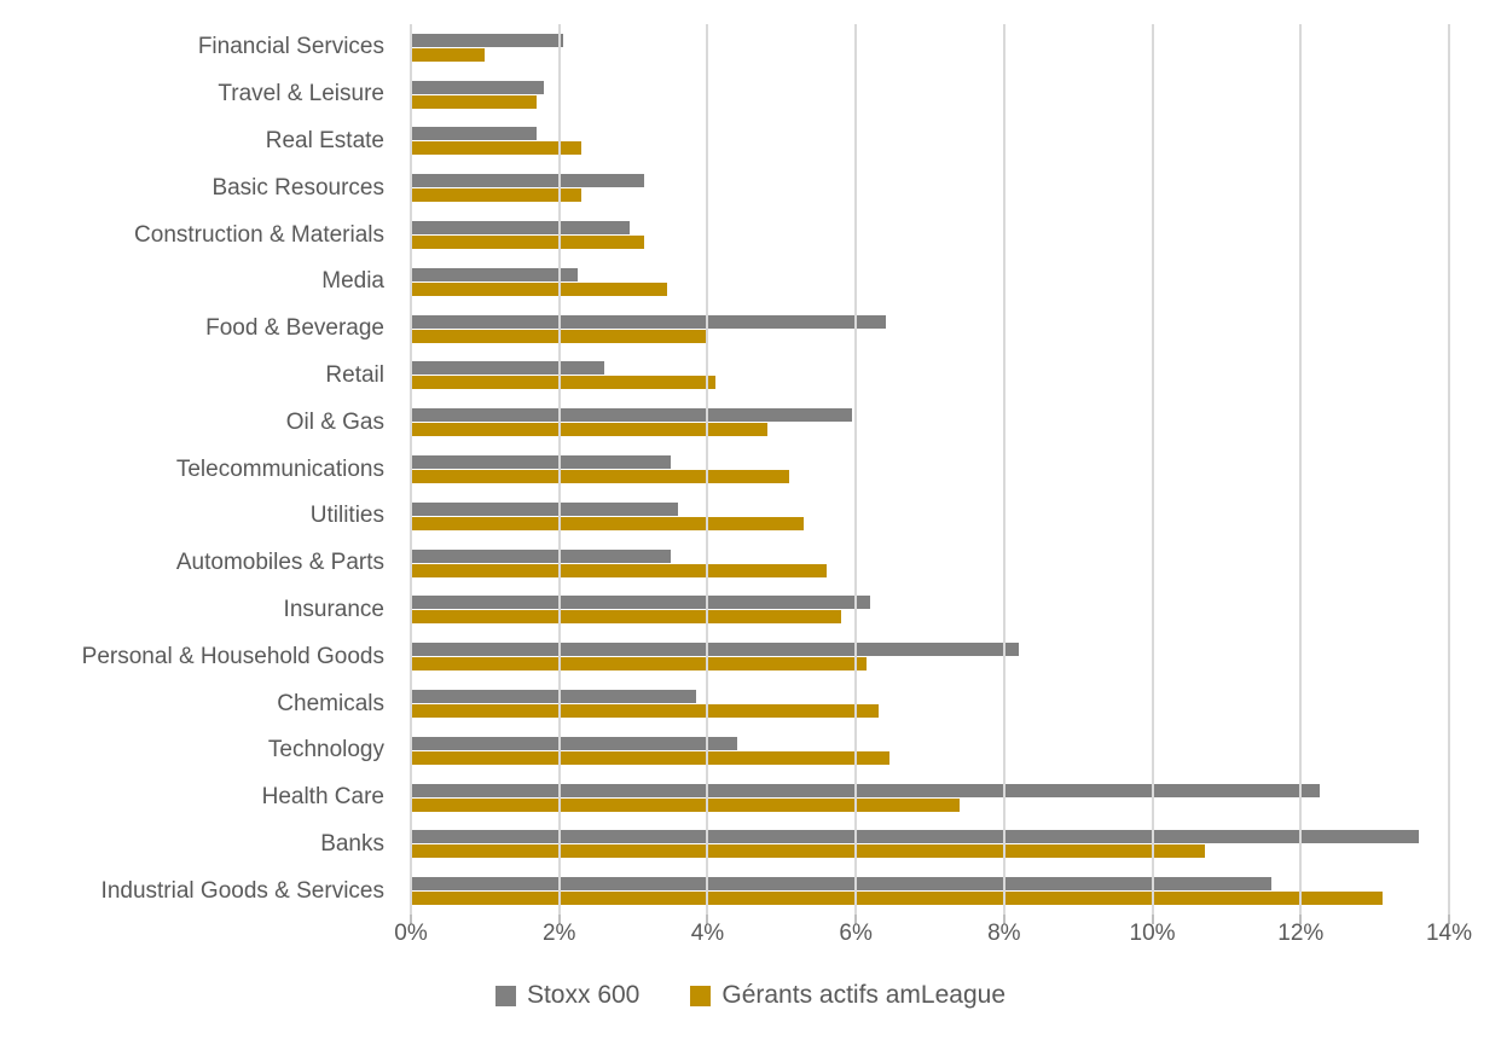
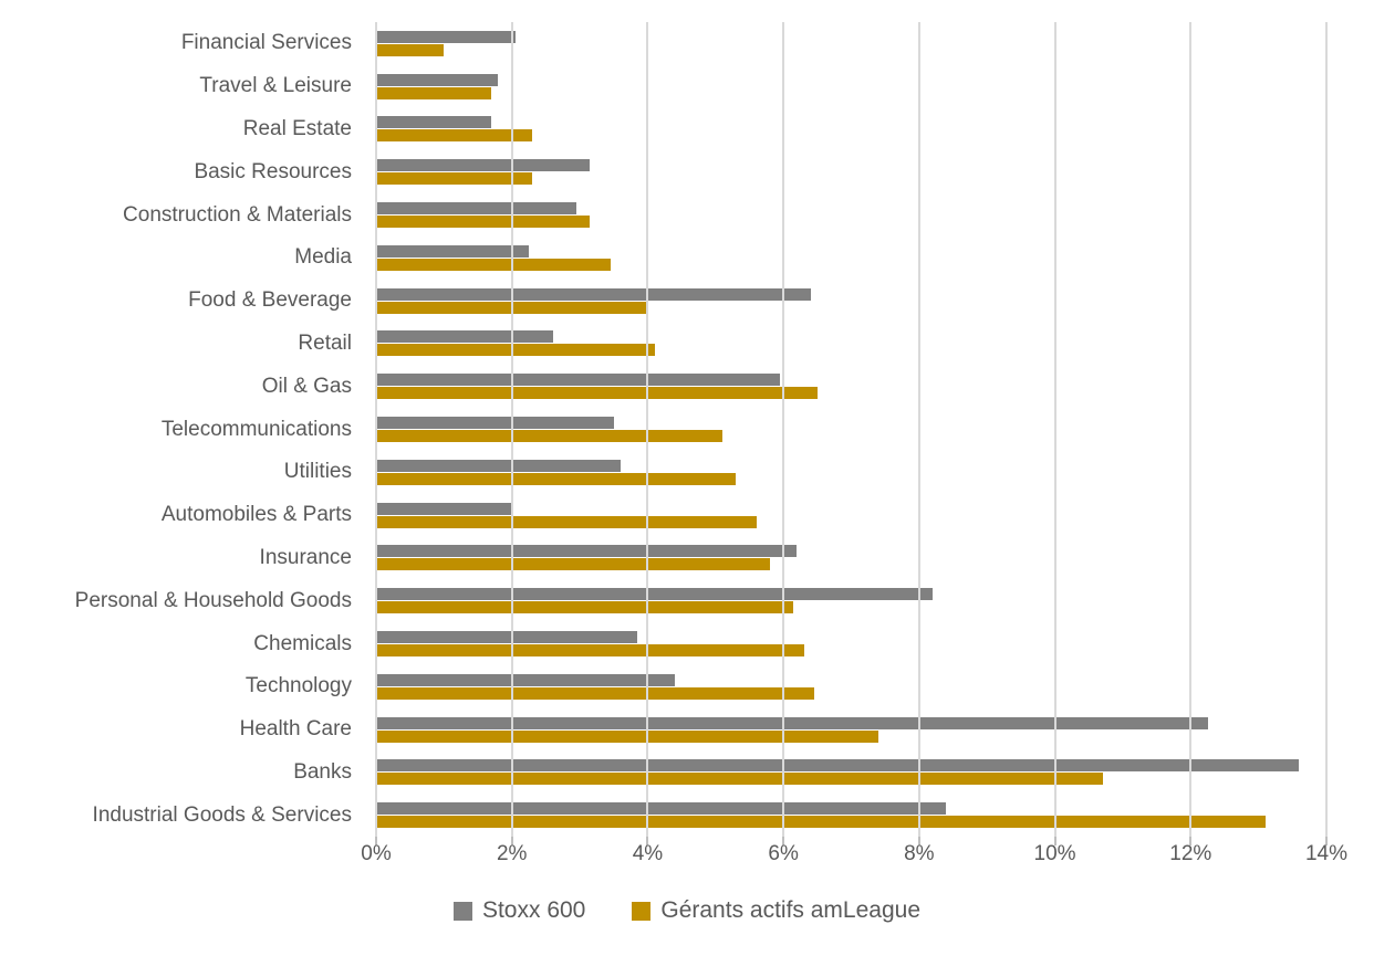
Gérants actifs amLeague/Oil & Gas: 4.8% -> 6.5%
Stoxx 600/Automobiles & Parts: 3.5% -> 2.0%
Stoxx 600/Industrial Goods & Services: 11.6% -> 8.4%
